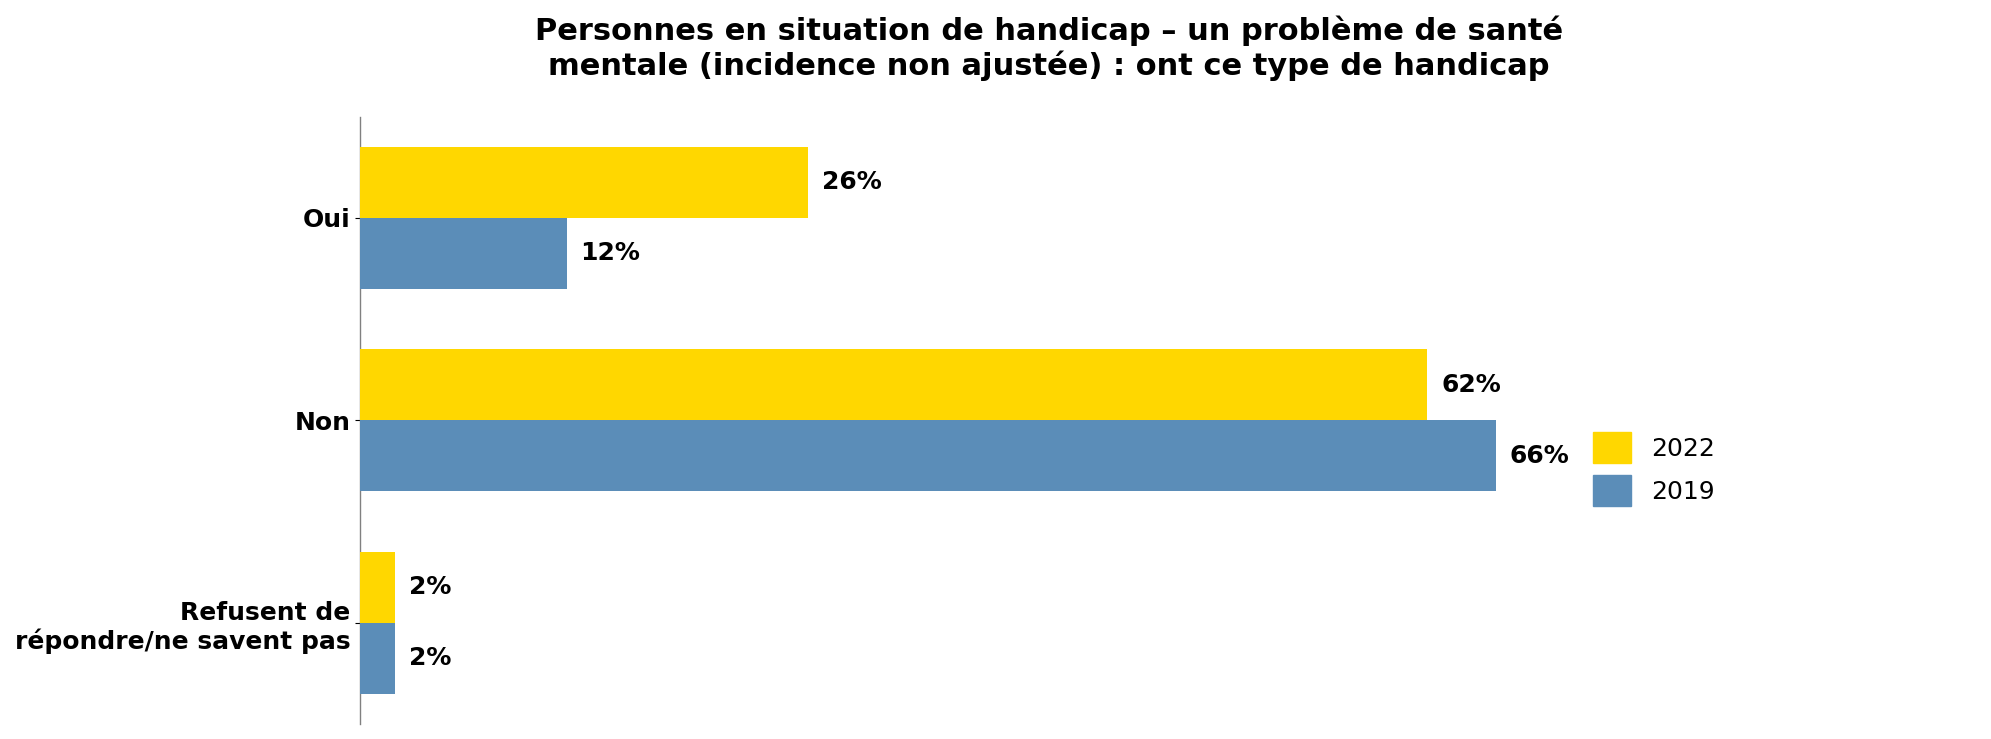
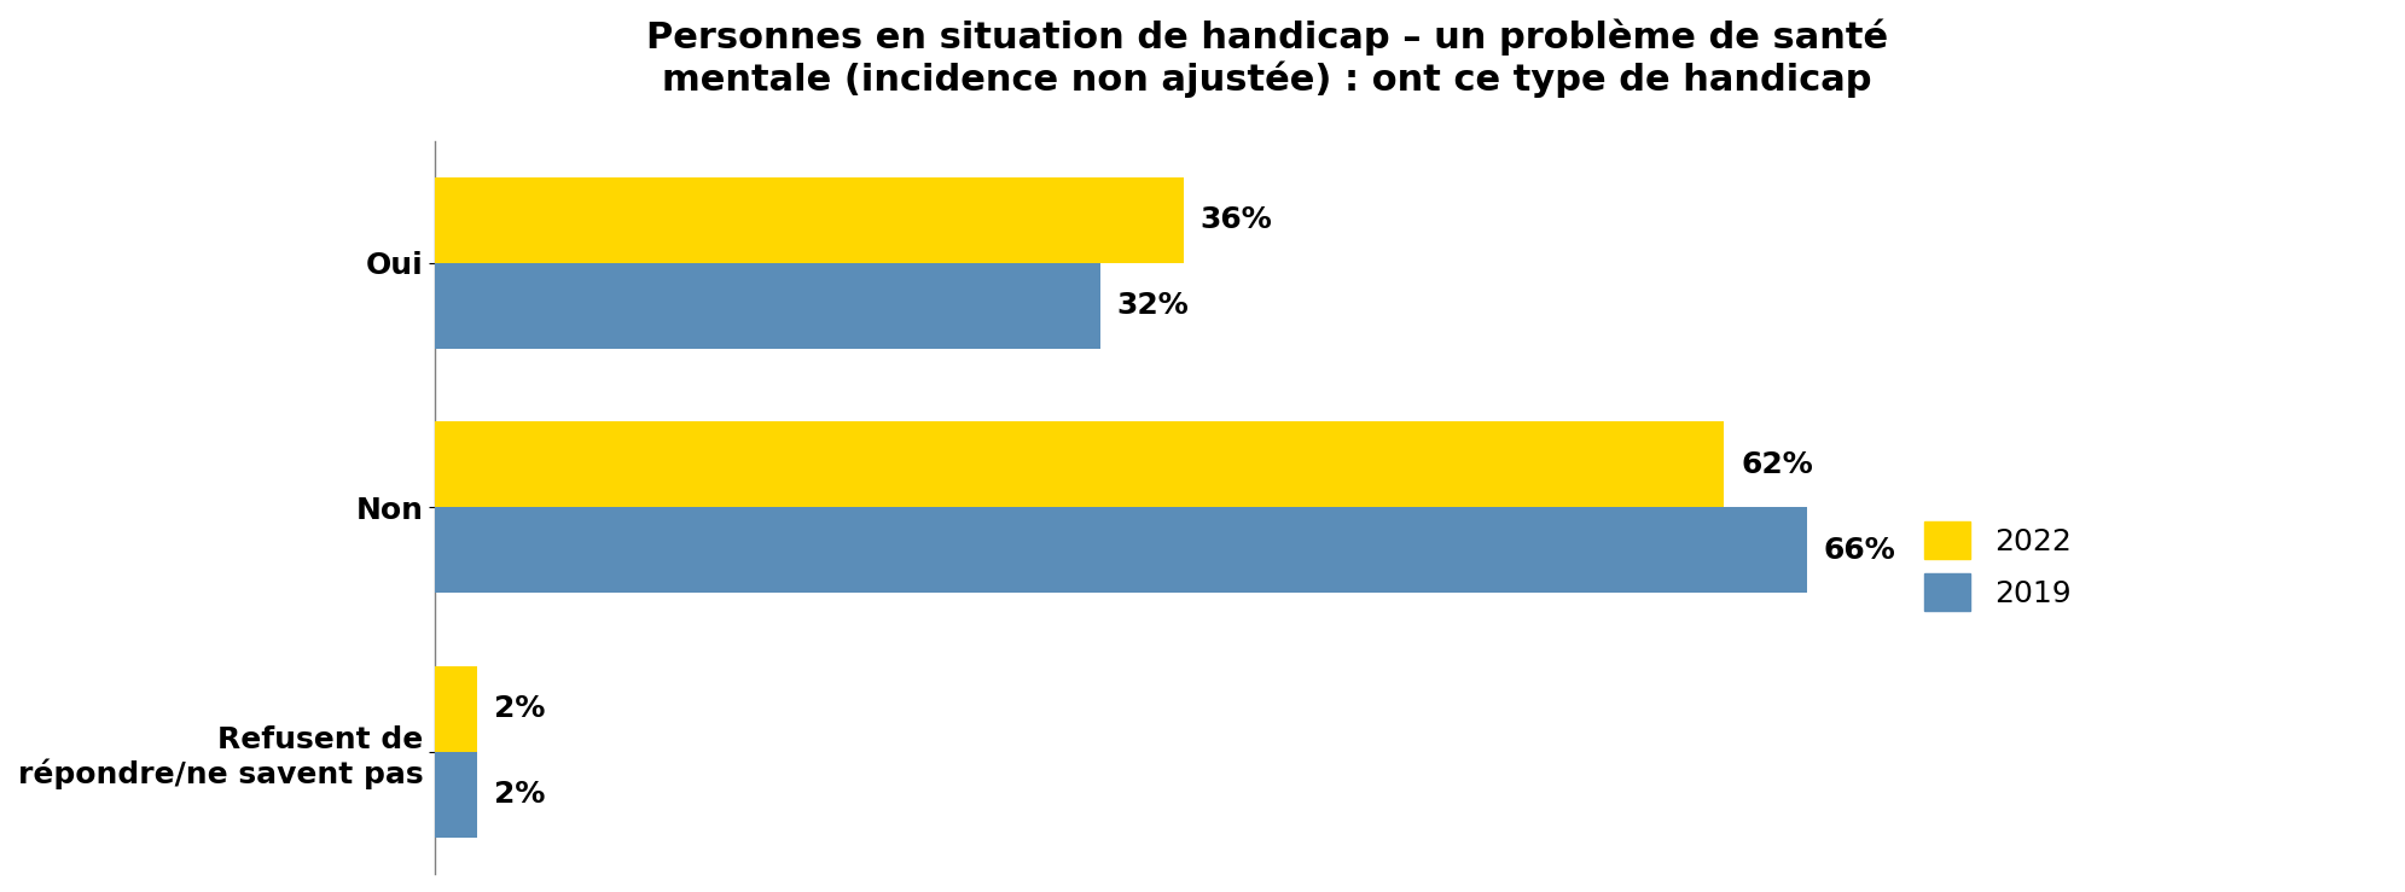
2022/Oui: 26% -> 36%
2019/Oui: 12% -> 32%
